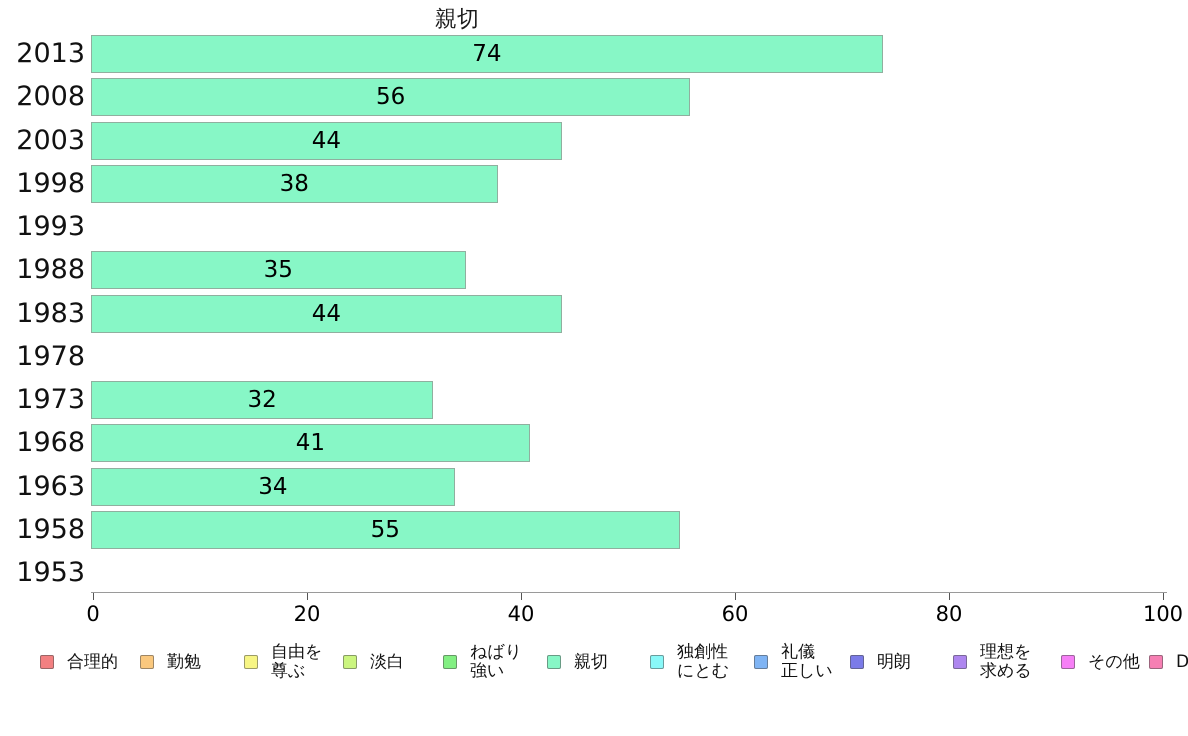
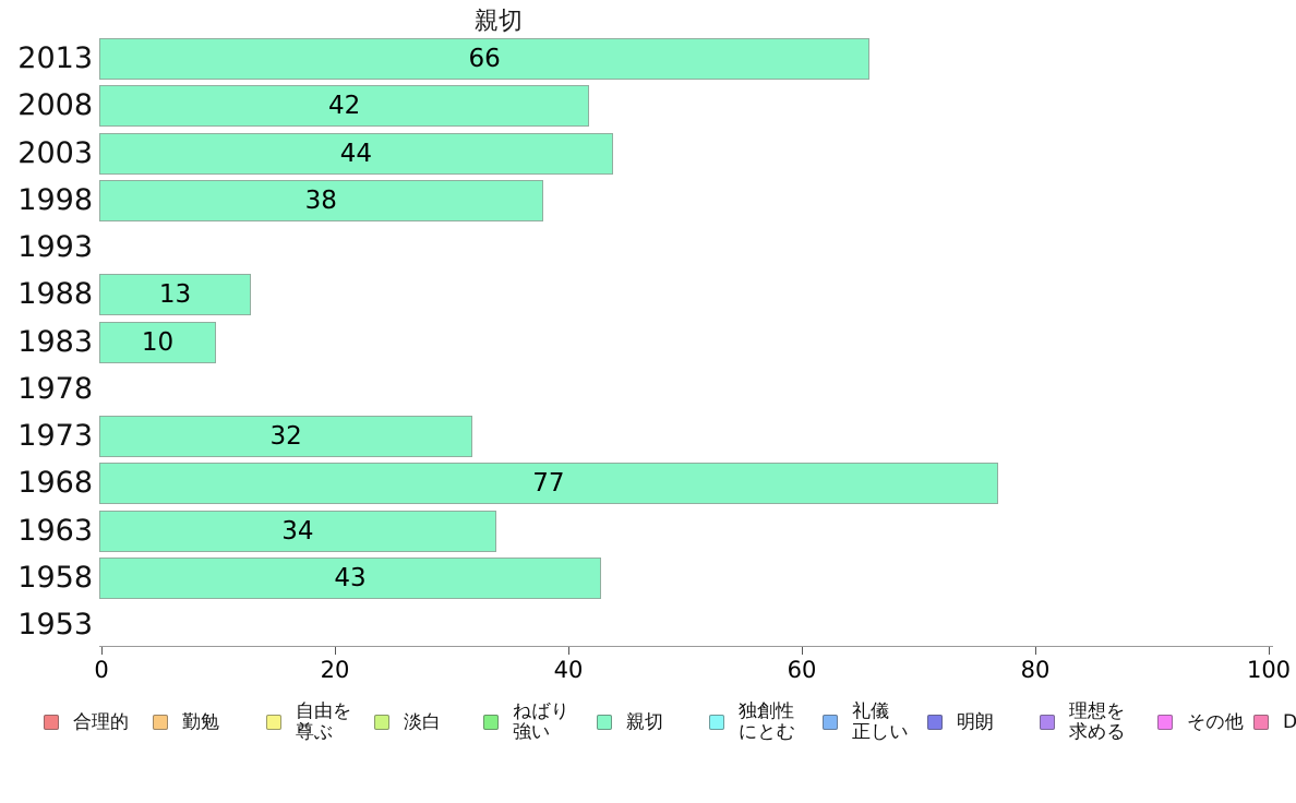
2013: 74 -> 66
2008: 56 -> 42
1988: 35 -> 13
1983: 44 -> 10
1968: 41 -> 77
1958: 55 -> 43
